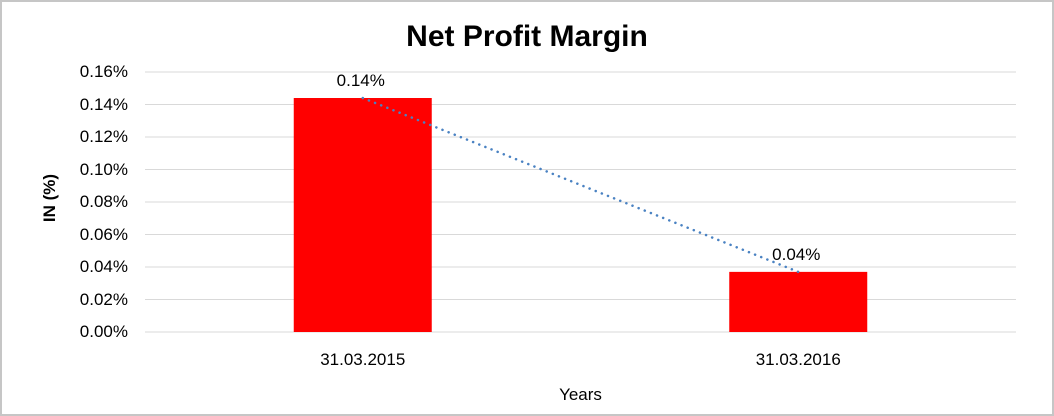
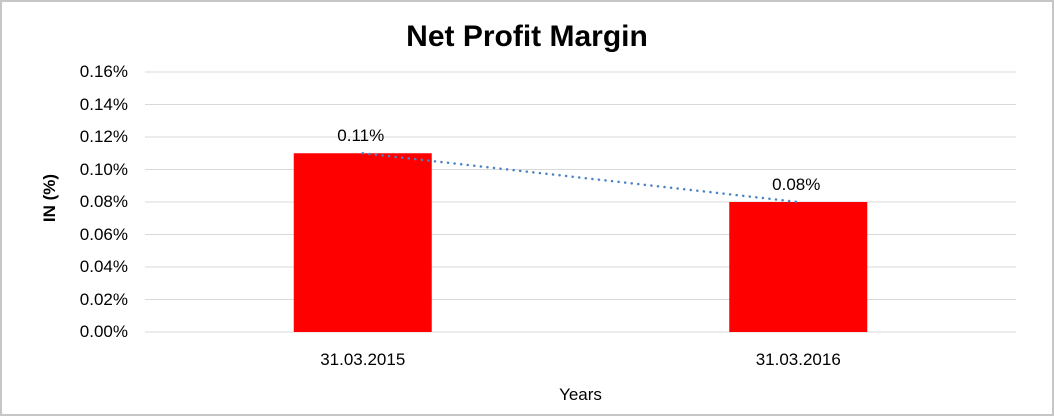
31.03.2015: 0.14% -> 0.11%
31.03.2016: 0.04% -> 0.08%
